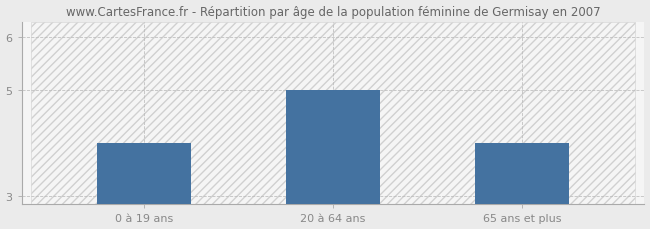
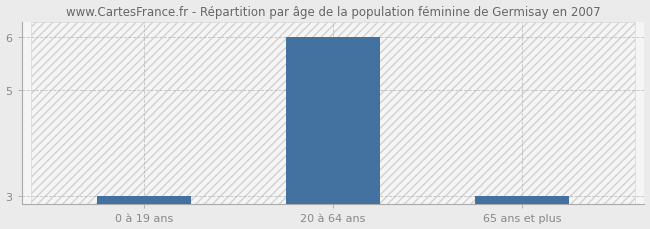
0 à 19 ans: 4 -> 3
20 à 64 ans: 5 -> 6
65 ans et plus: 4 -> 3
